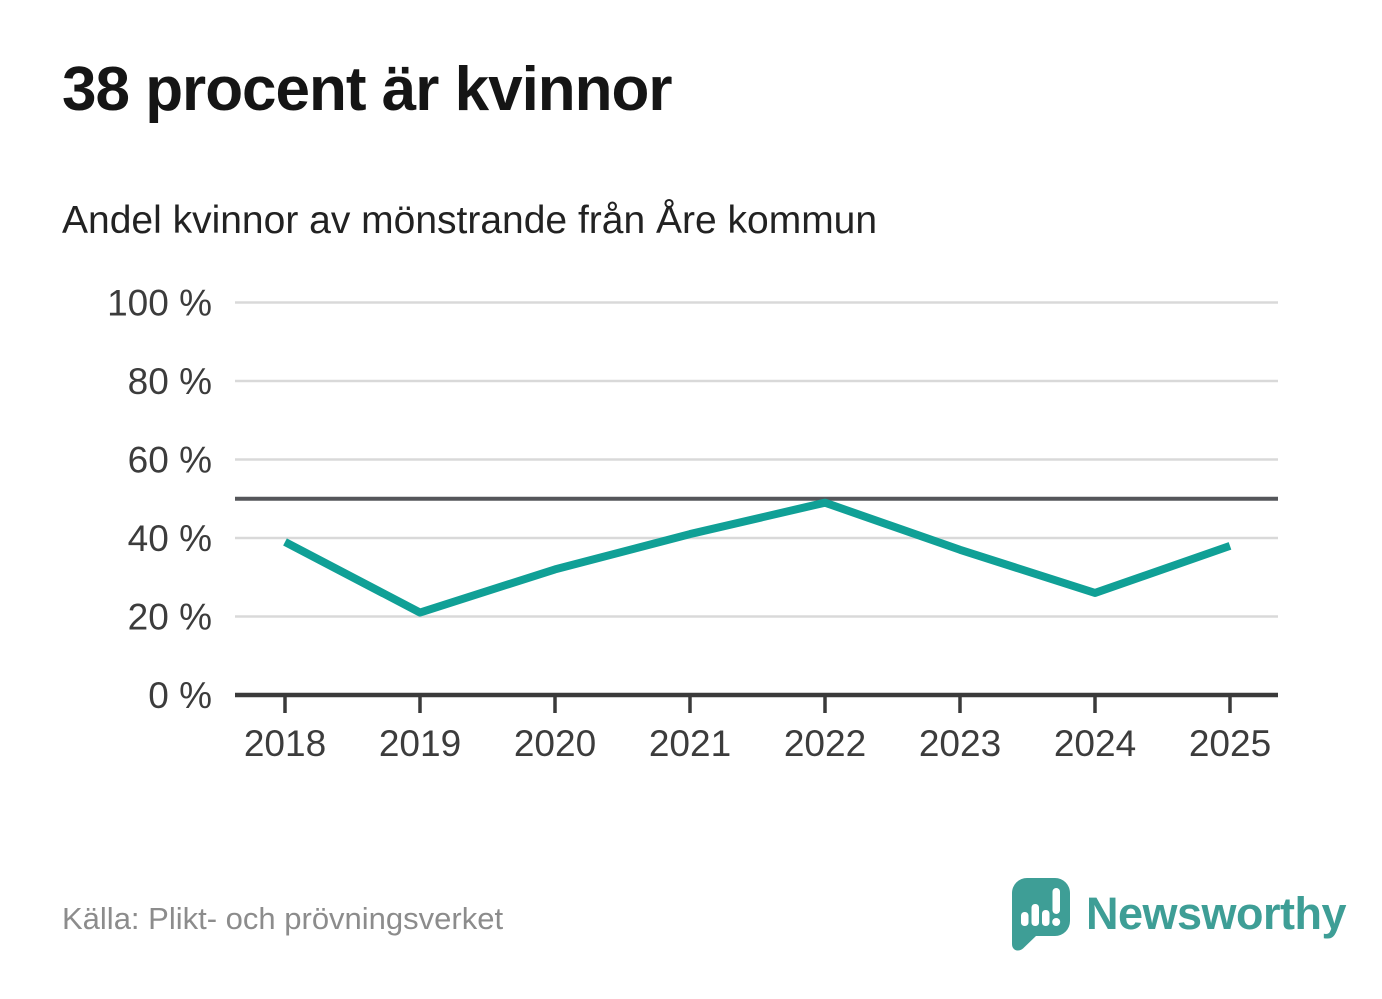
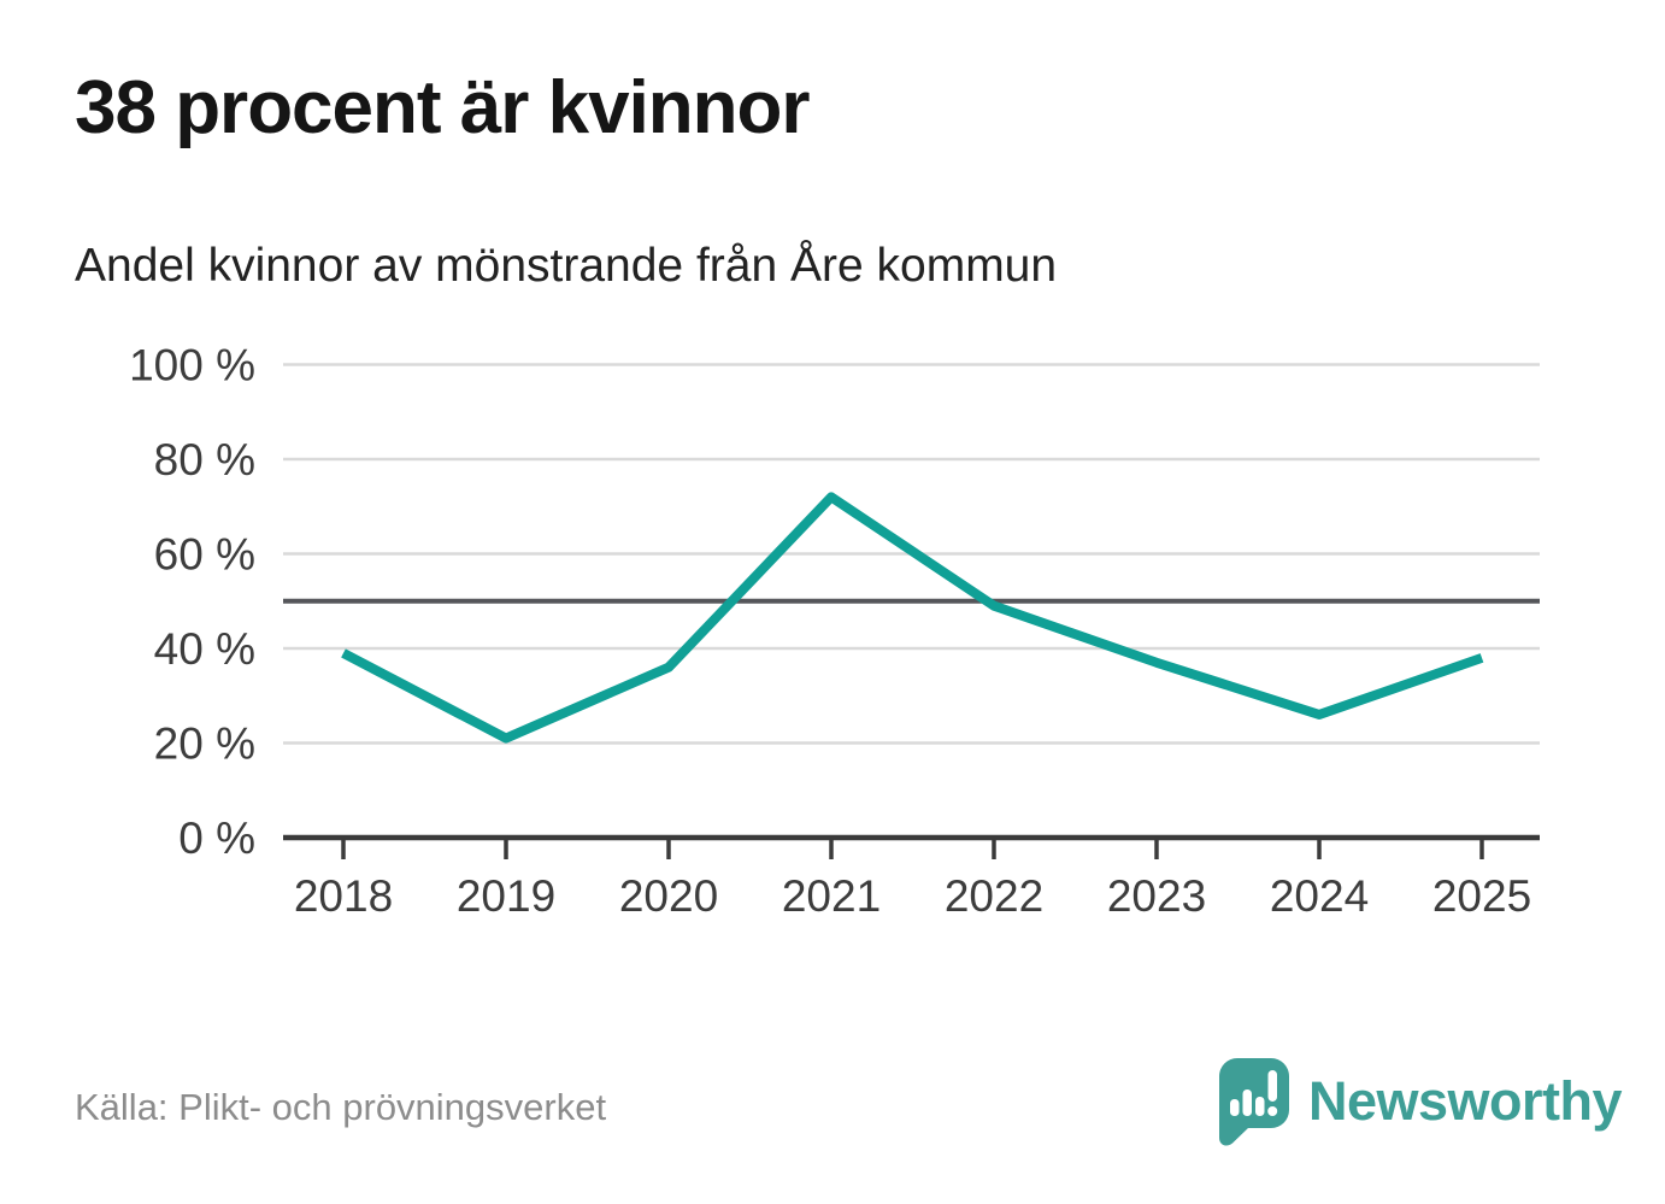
2020: 32% -> 36%
2021: 41% -> 72%
